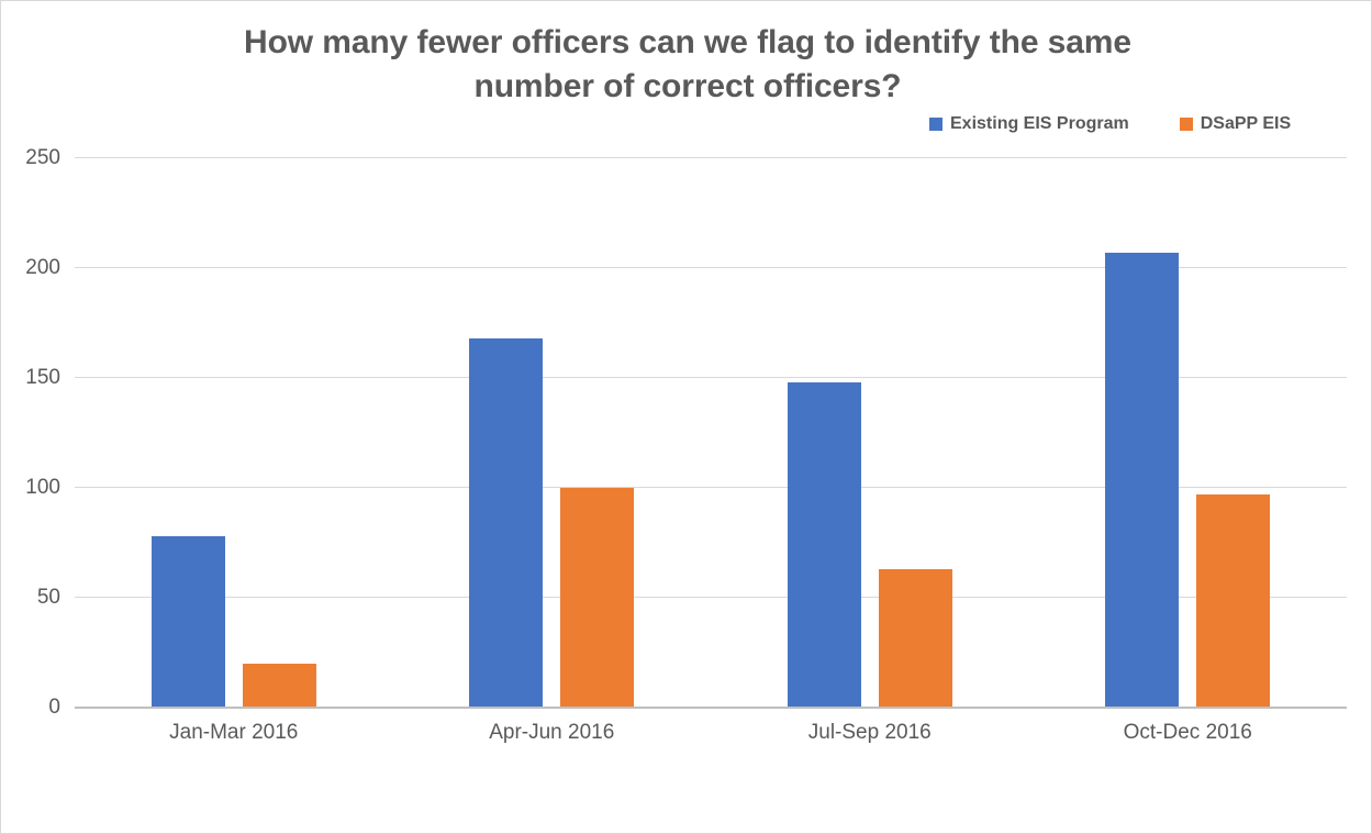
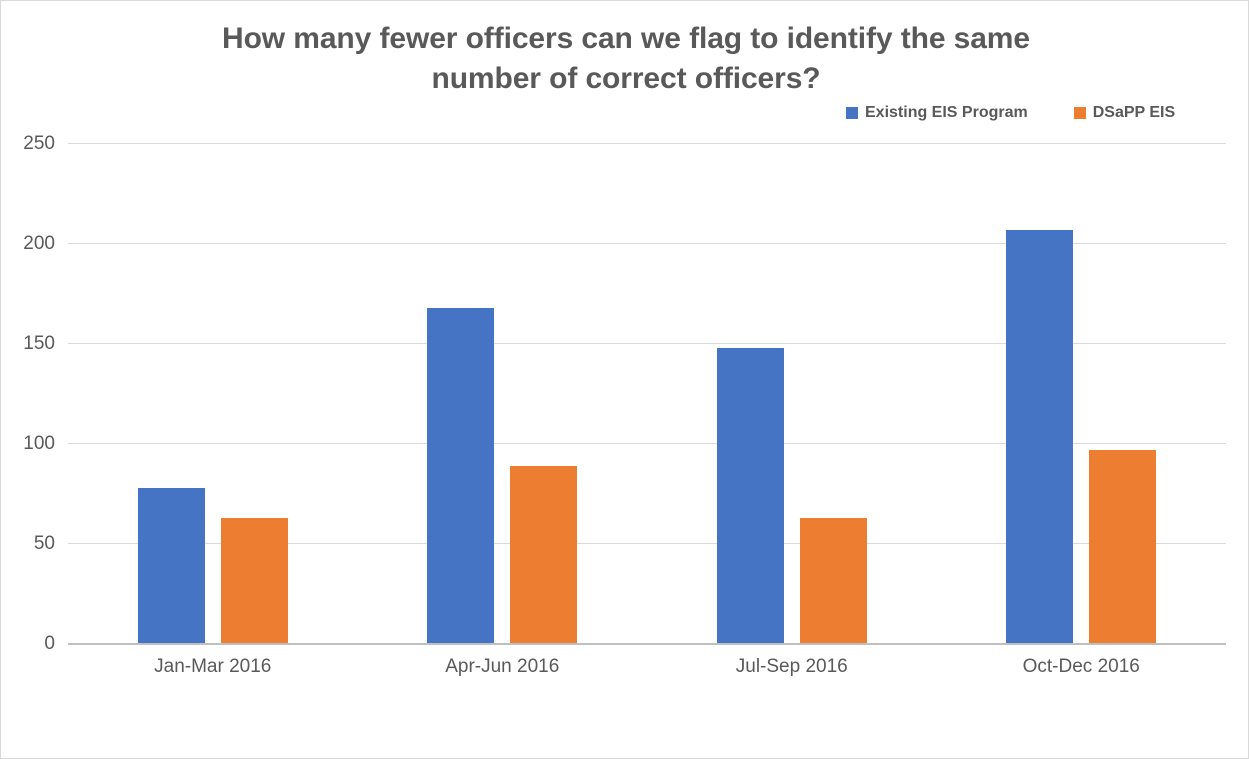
DSaPP EIS/Jan-Mar 2016: 20 -> 63
DSaPP EIS/Apr-Jun 2016: 100 -> 89
